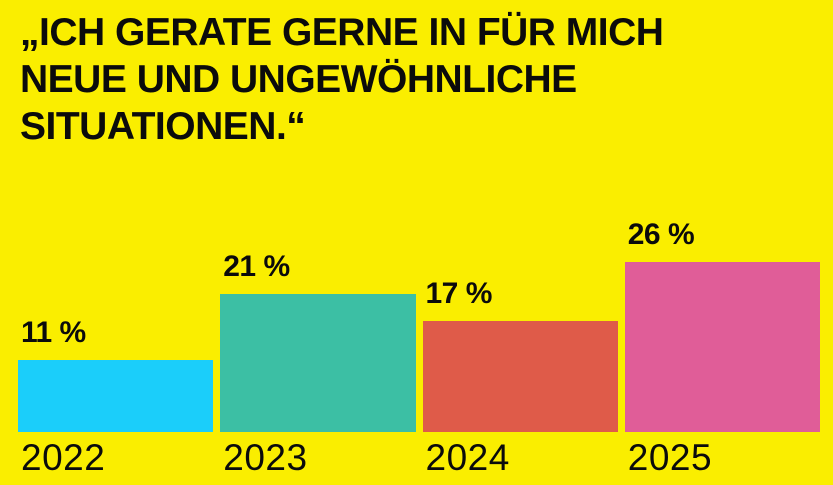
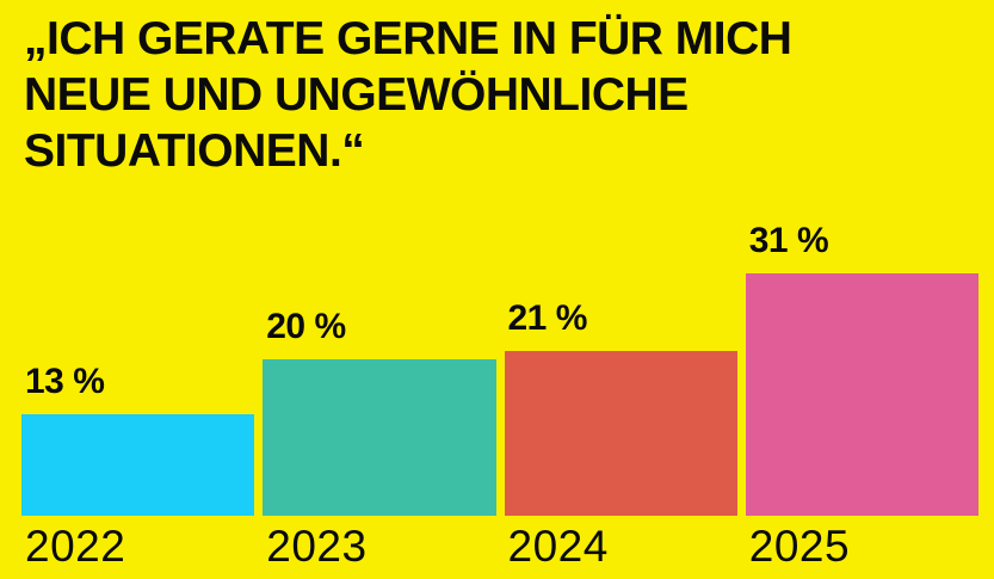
2022: 11 -> 13
2023: 21 -> 20
2024: 17 -> 21
2025: 26 -> 31
